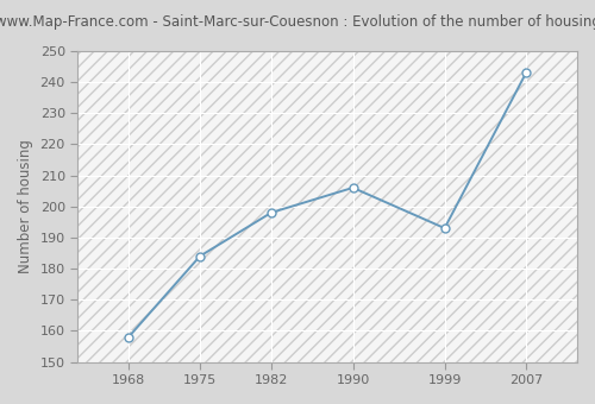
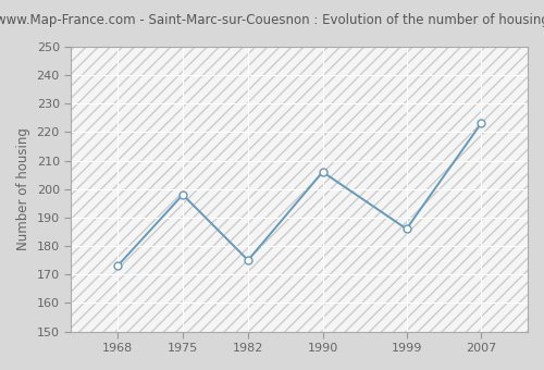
1968: 158 -> 173
1975: 184 -> 198
1982: 198 -> 175
1999: 193 -> 186
2007: 243 -> 223
